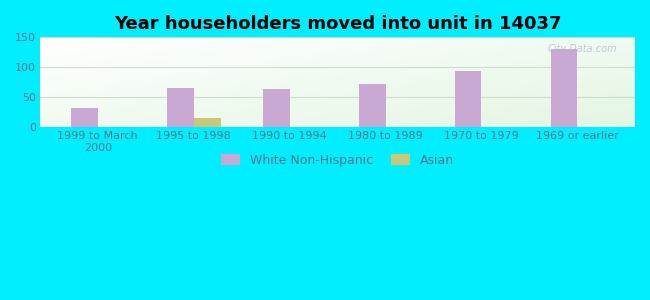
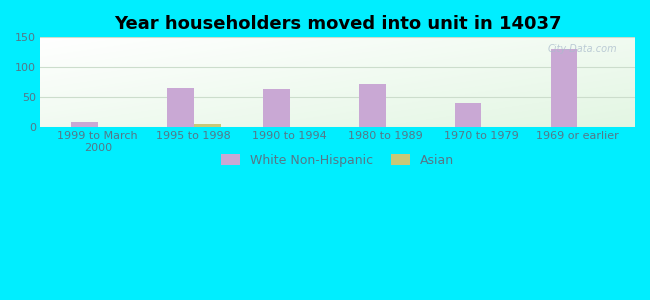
White Non-Hispanic/1999 to March 2000: 32 -> 8
Asian/1995 to 1998: 16 -> 6
White Non-Hispanic/1970 to 1979: 94 -> 40
